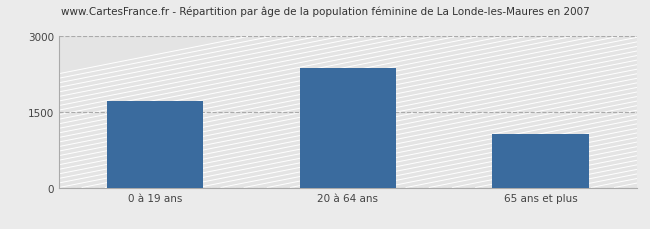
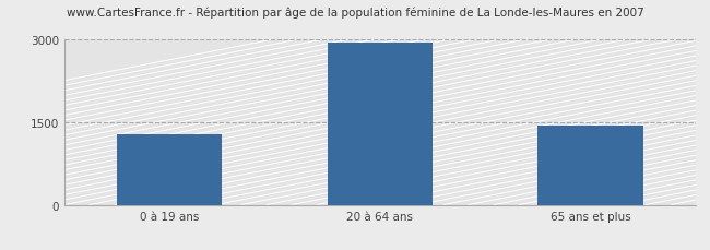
0 à 19 ans: 1720 -> 1270
20 à 64 ans: 2360 -> 2940
65 ans et plus: 1060 -> 1430
